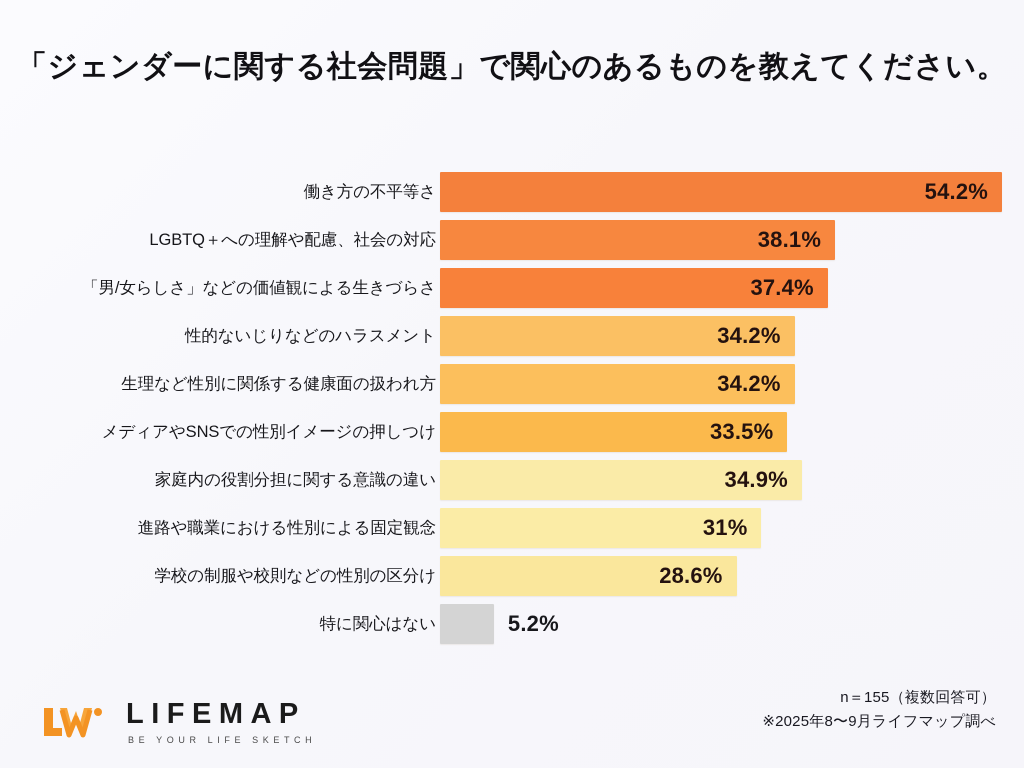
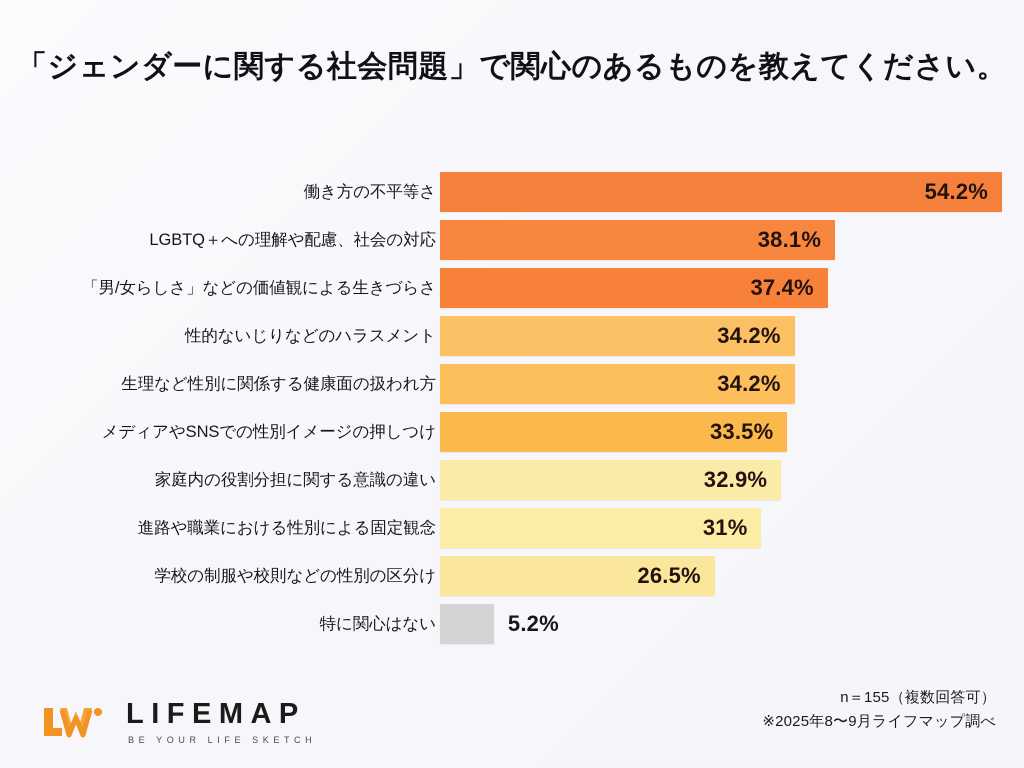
家庭内の役割分担に関する意識の違い: 34.9% -> 32.9%
学校の制服や校則などの性別の区分け: 28.6% -> 26.5%
